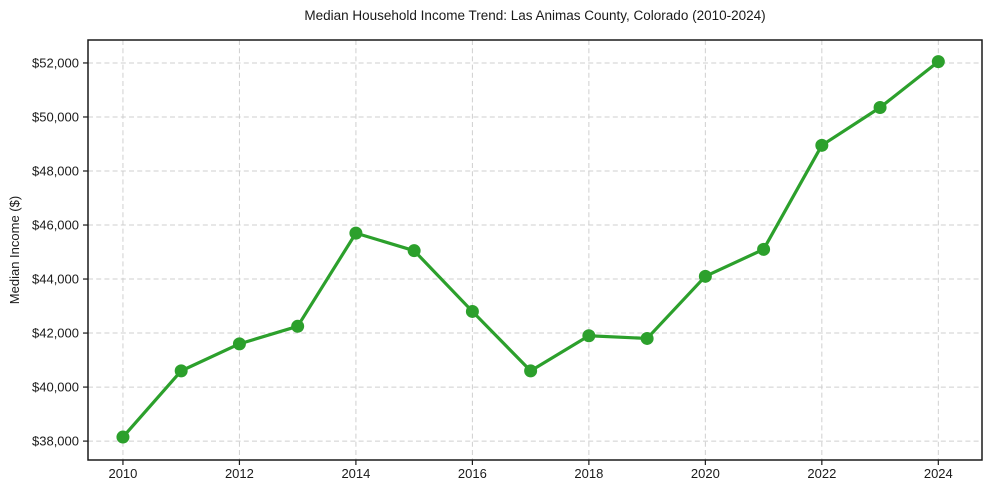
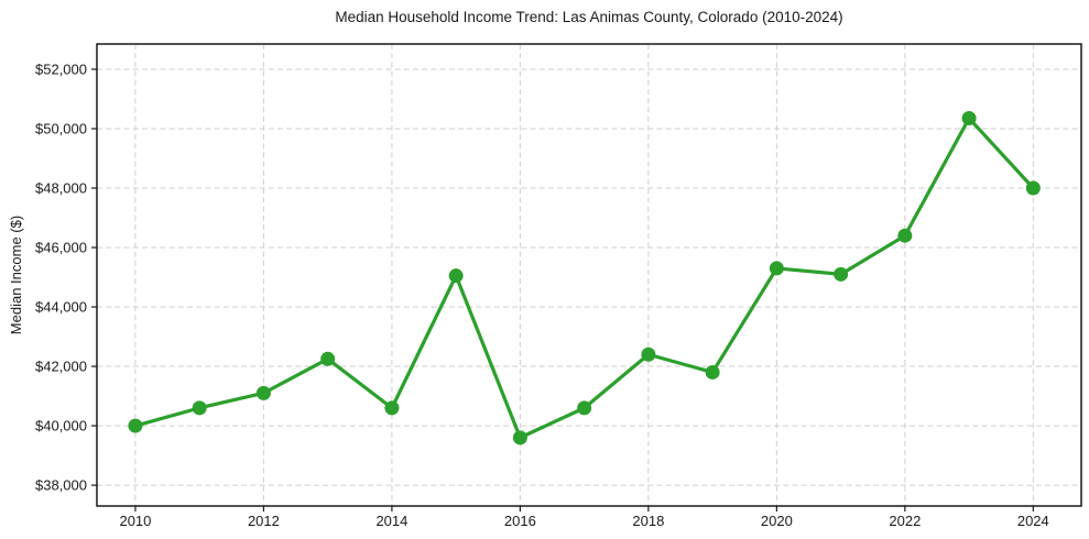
2010: $38200 -> $40000
2012: $41600 -> $41100
2014: $45700 -> $40600
2016: $42800 -> $39600
2018: $41900 -> $42400
2020: $44100 -> $45300
2022: $49000 -> $46400
2024: $52000 -> $48000
